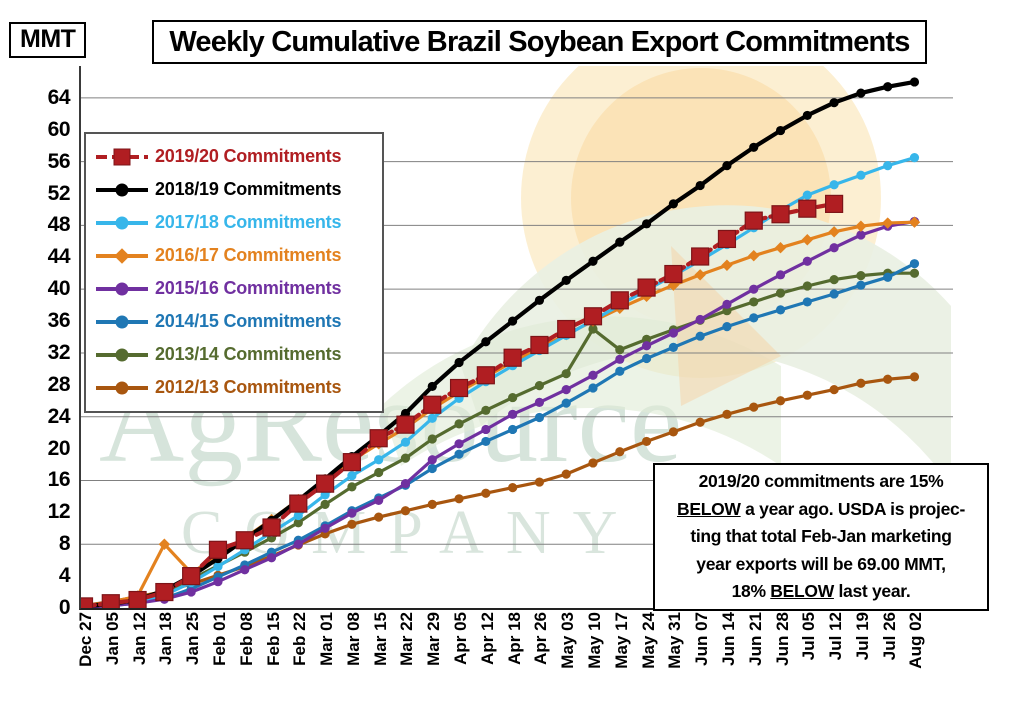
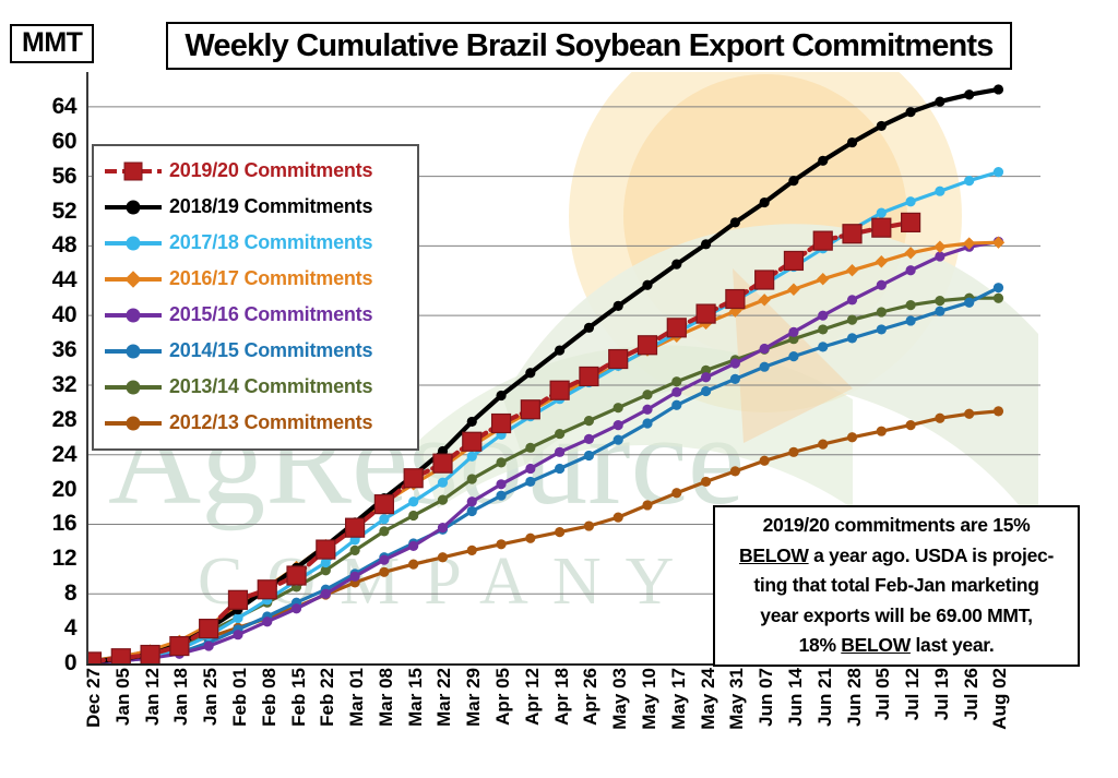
2016/17 Commitments/Jan 18: 8 -> 3
2013/14 Commitments/May 10: 35 -> 31
